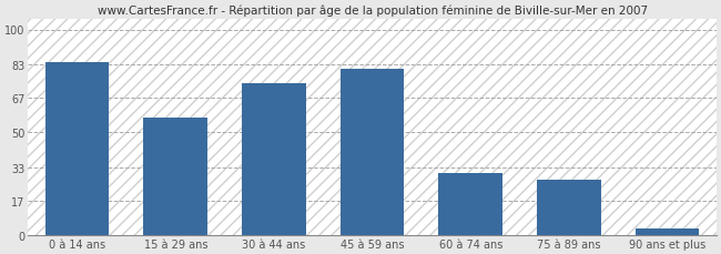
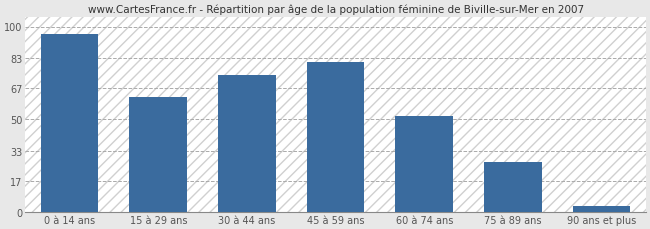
0 à 14 ans: 84 -> 96
15 à 29 ans: 57 -> 62
60 à 74 ans: 30 -> 52
